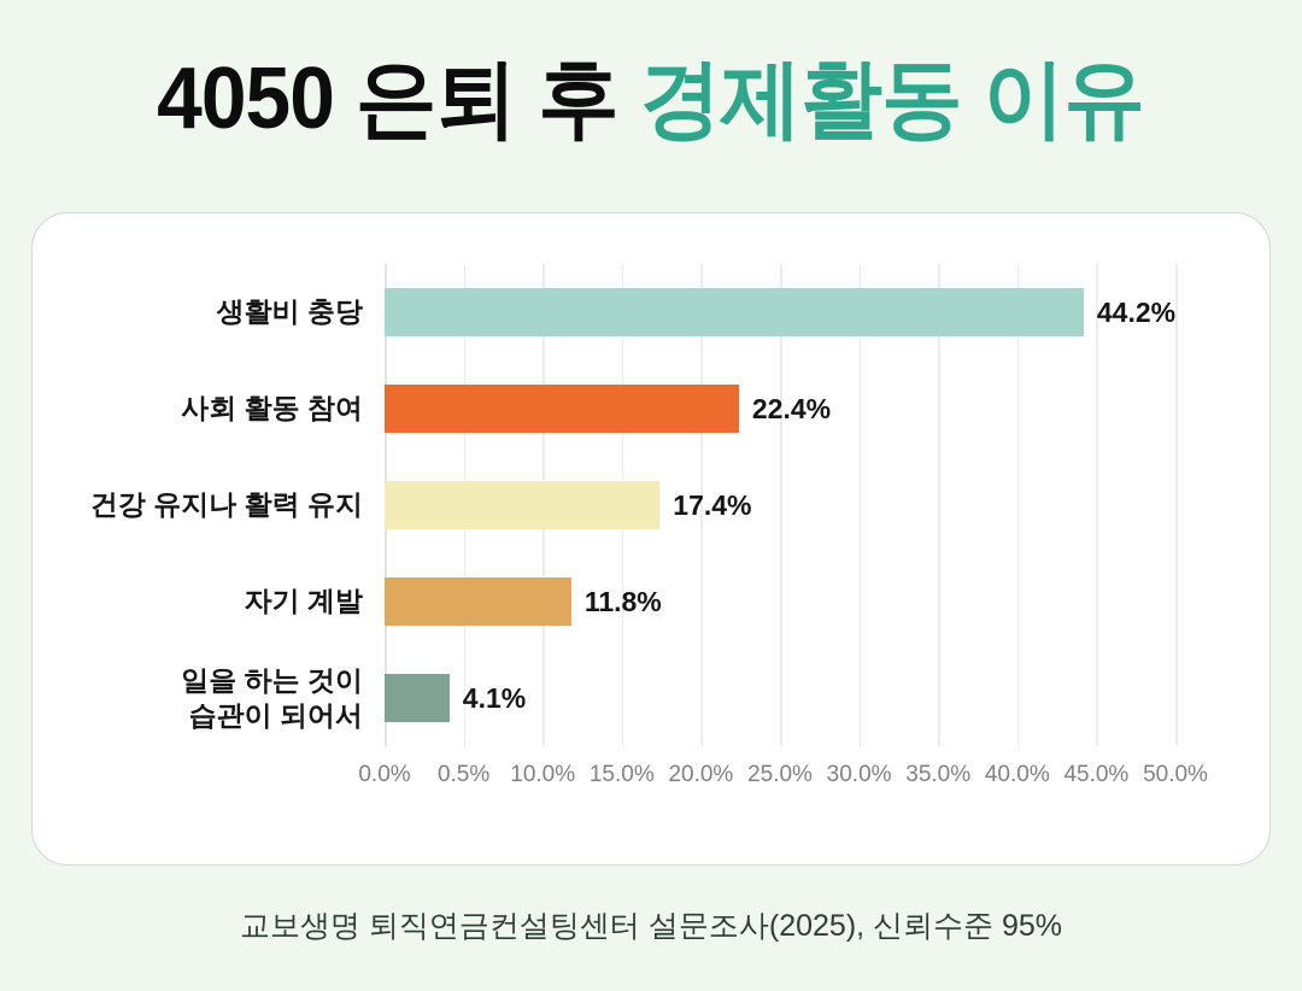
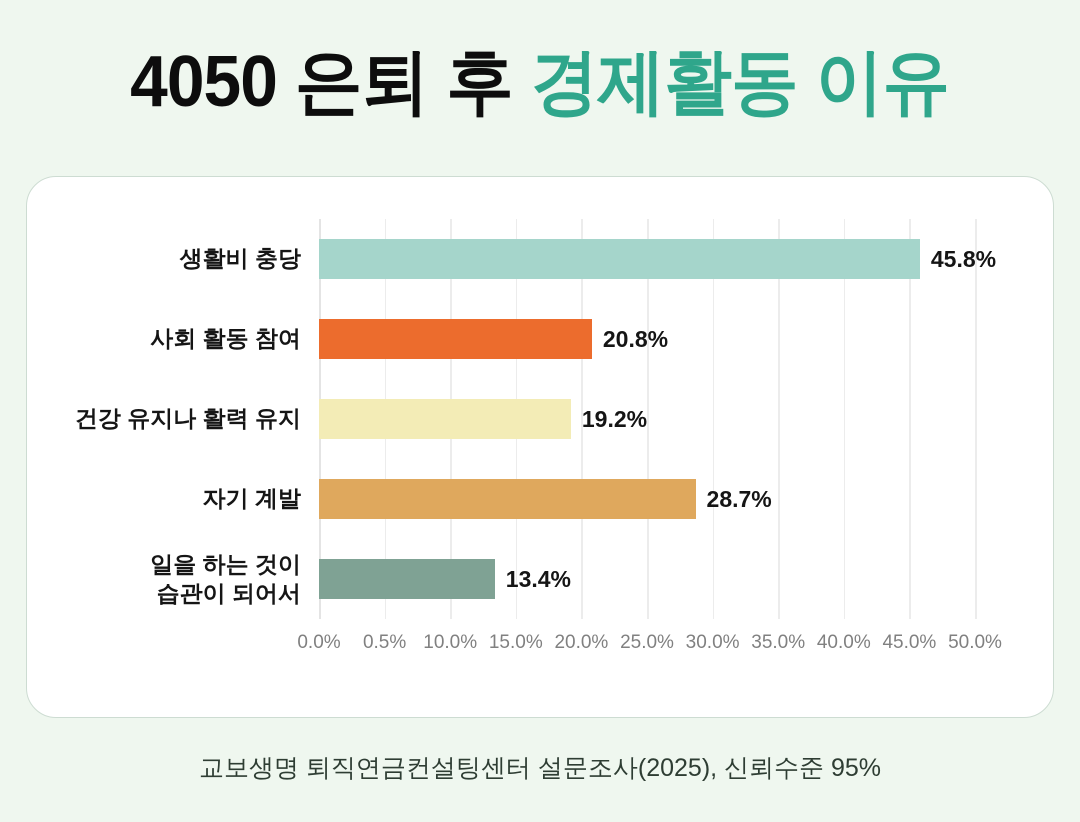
생활비 충당: 44.2% -> 45.8%
사회 활동 참여: 22.4% -> 20.8%
건강 유지나 활력 유지: 17.4% -> 19.2%
자기 계발: 11.8% -> 28.7%
일을 하는 것이 습관이 되어서: 4.1% -> 13.4%
